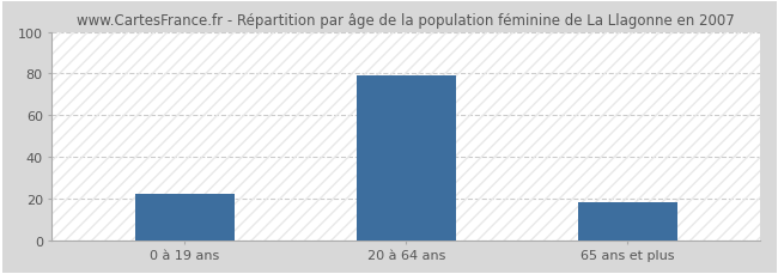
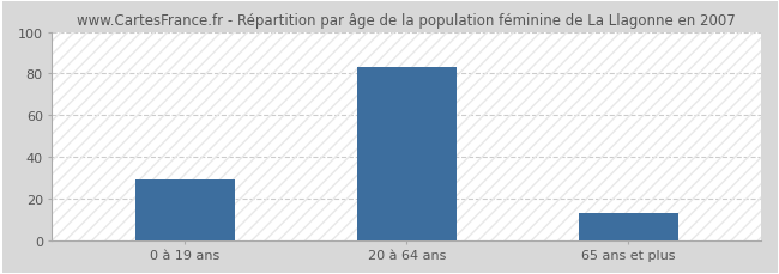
0 à 19 ans: 22 -> 29
20 à 64 ans: 79 -> 83
65 ans et plus: 18 -> 13
